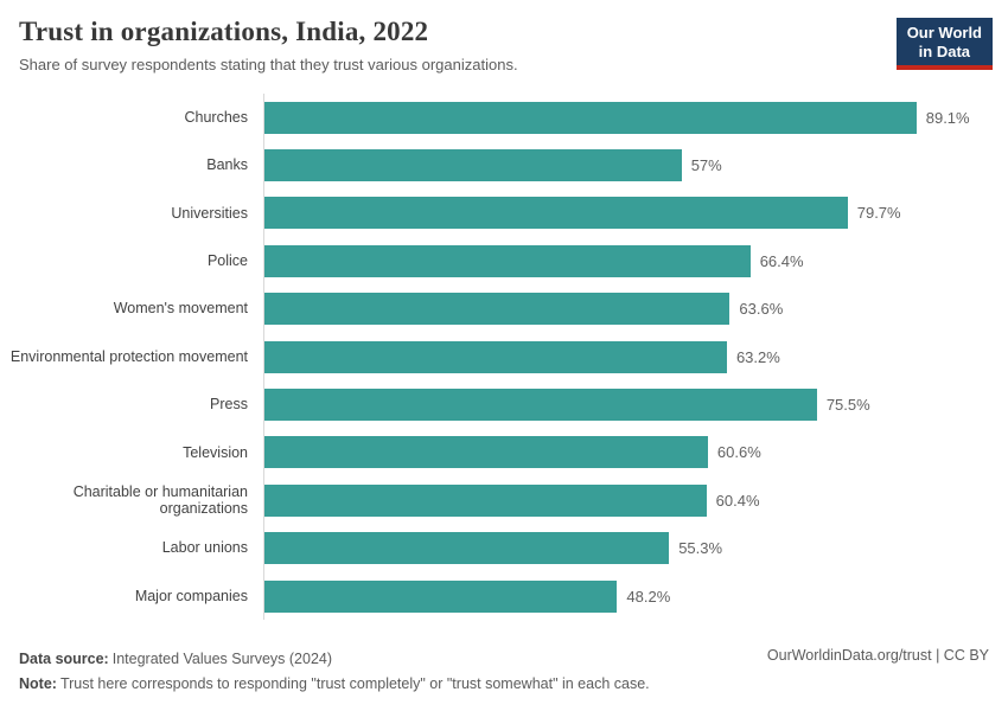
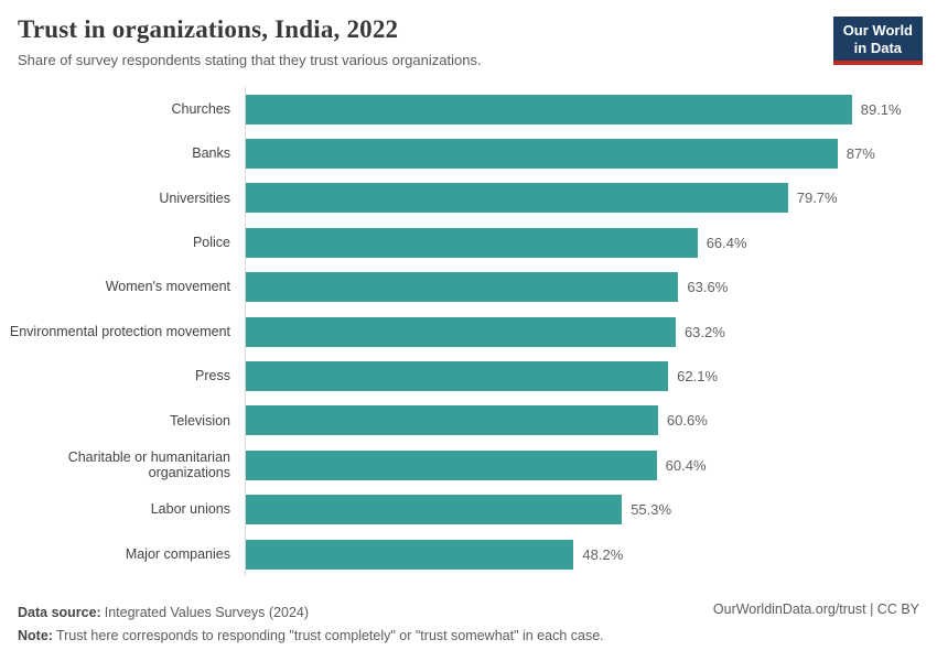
Banks: 57% -> 87%
Press: 75.5% -> 62.1%
